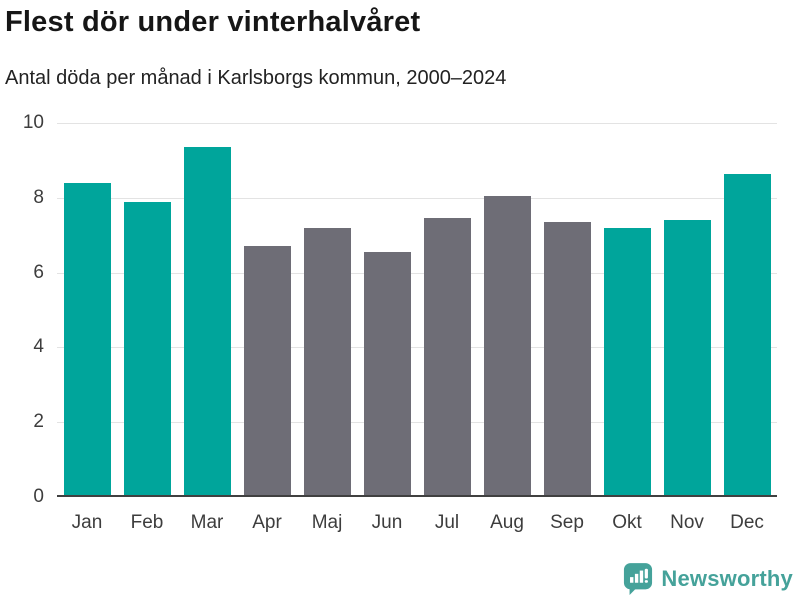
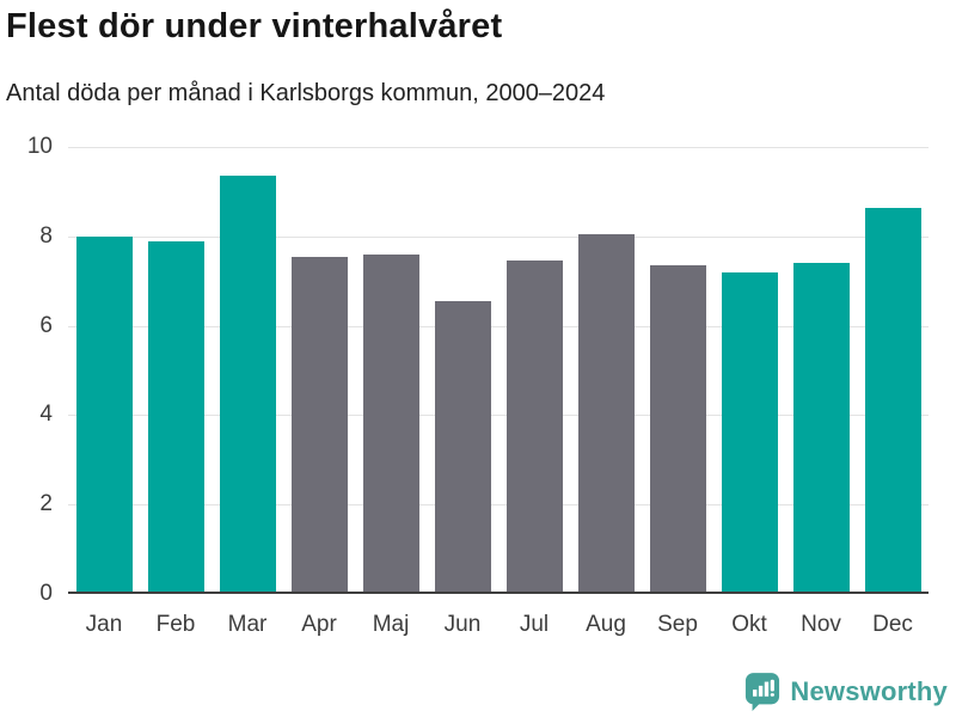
Jan: 8.4 -> 8.0
Apr: 6.7 -> 7.5
Maj: 7.2 -> 7.6
